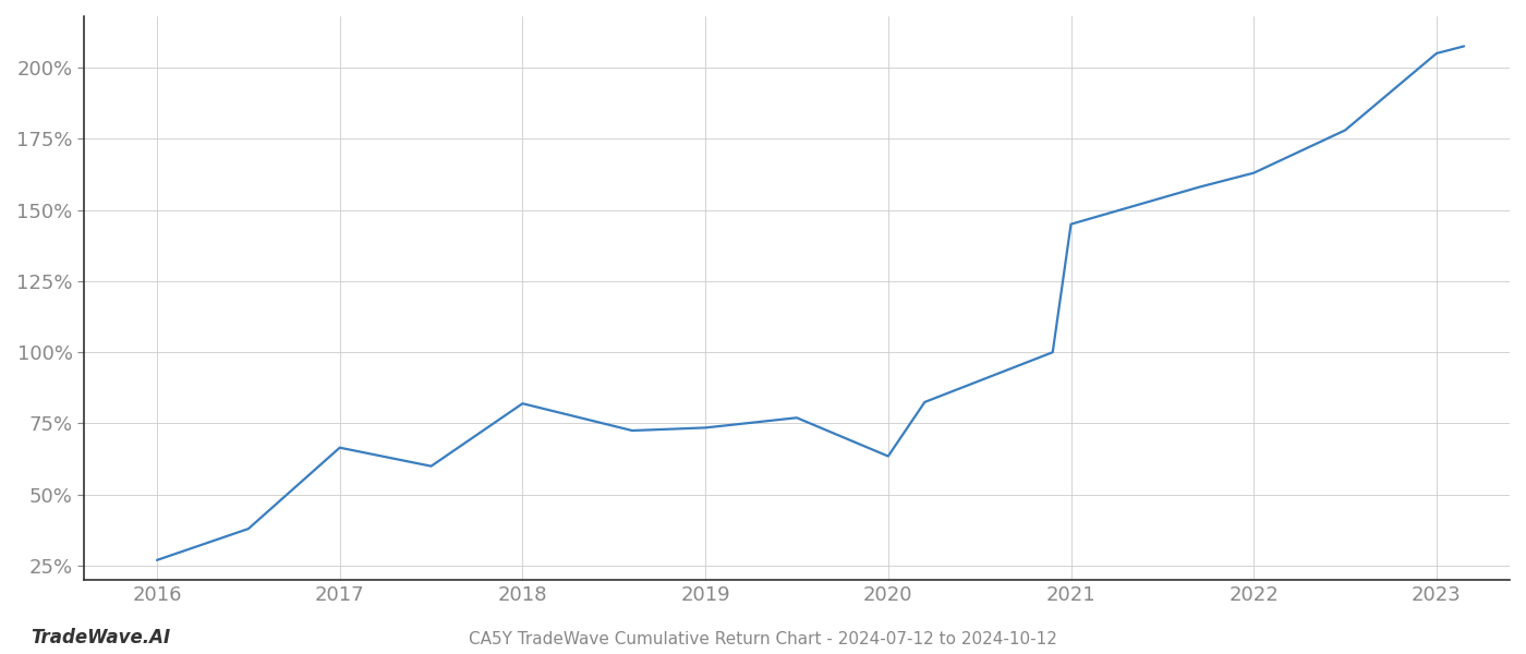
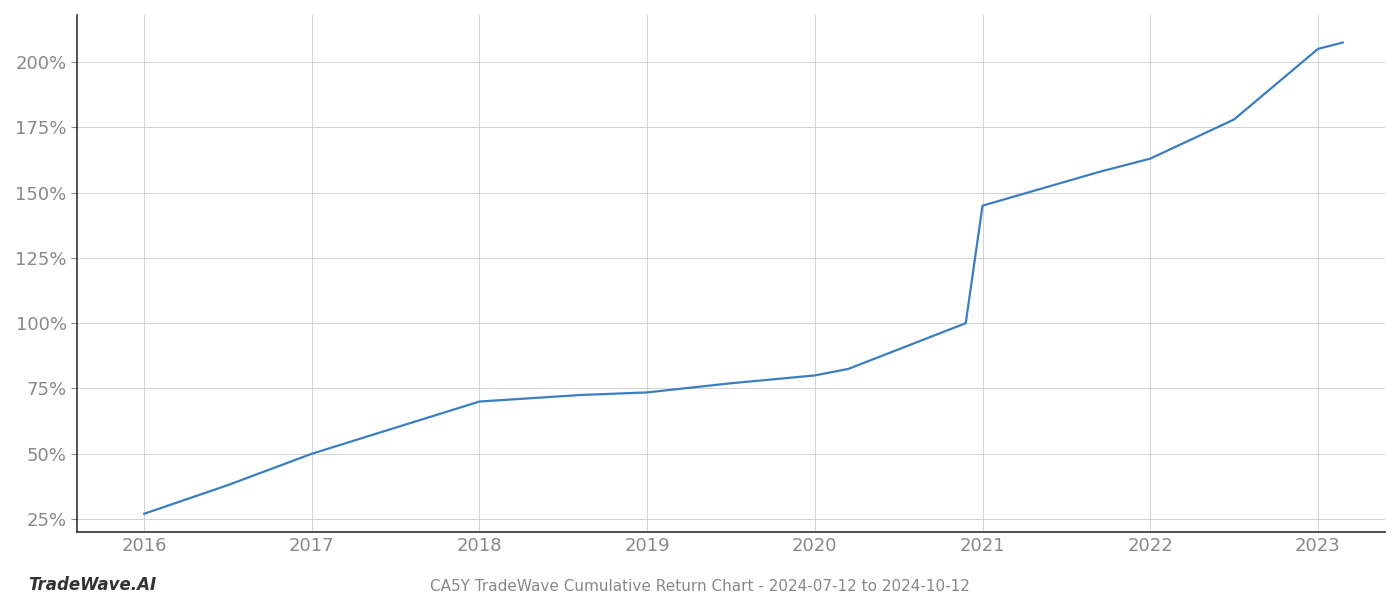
2017: 66.5% -> 50.0%
2018: 82.0% -> 70.0%
2020: 63.5% -> 80.0%
